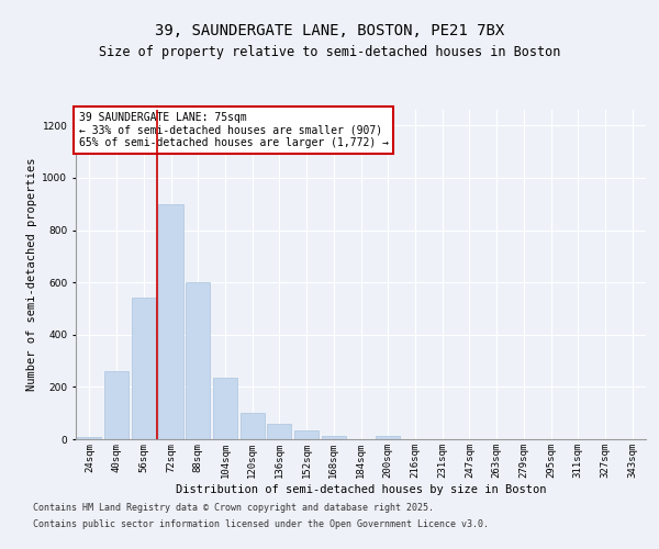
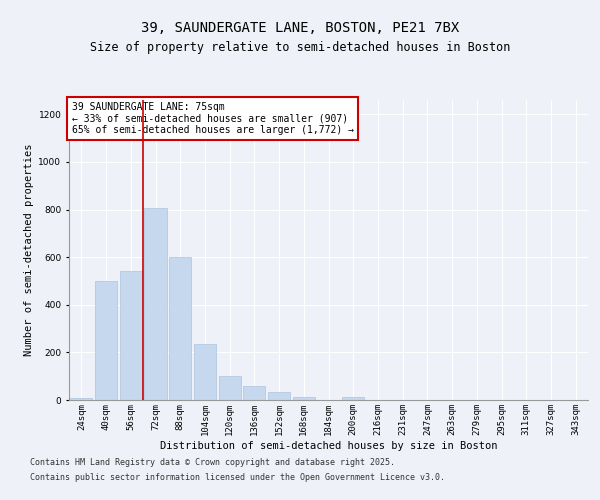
40sqm: 260 -> 500
72sqm: 900 -> 805
